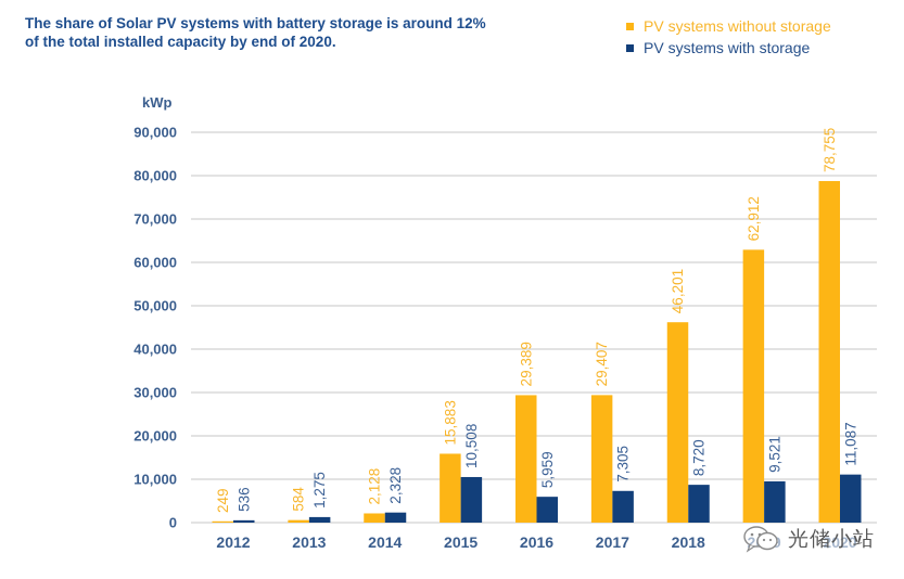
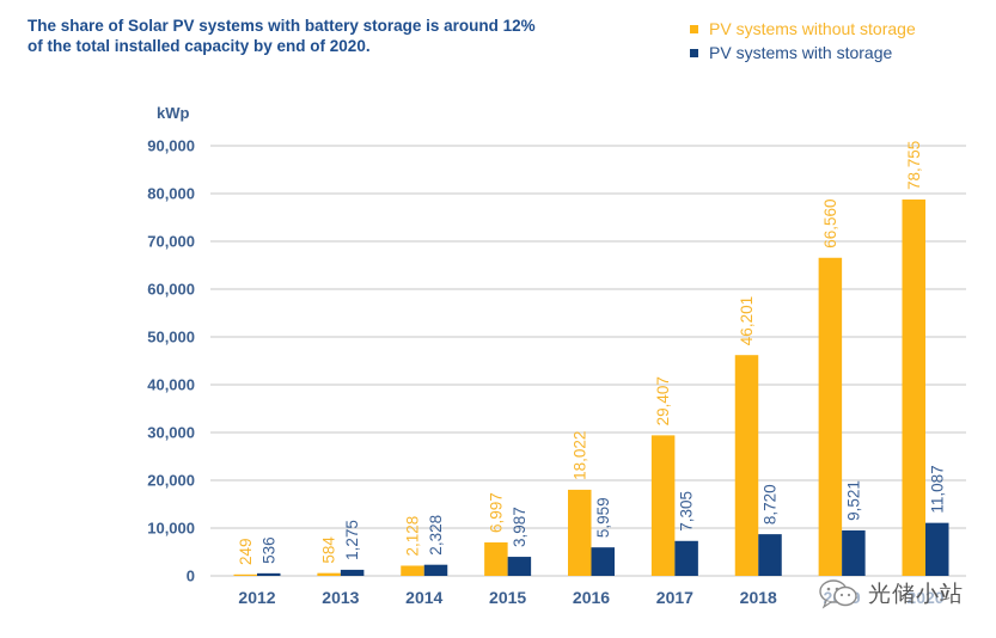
PV systems without storage/2015: 15,883 -> 6,997
PV systems with storage/2015: 10,508 -> 3,987
PV systems without storage/2016: 29,389 -> 18,022
PV systems without storage/2019: 62,912 -> 66,560
